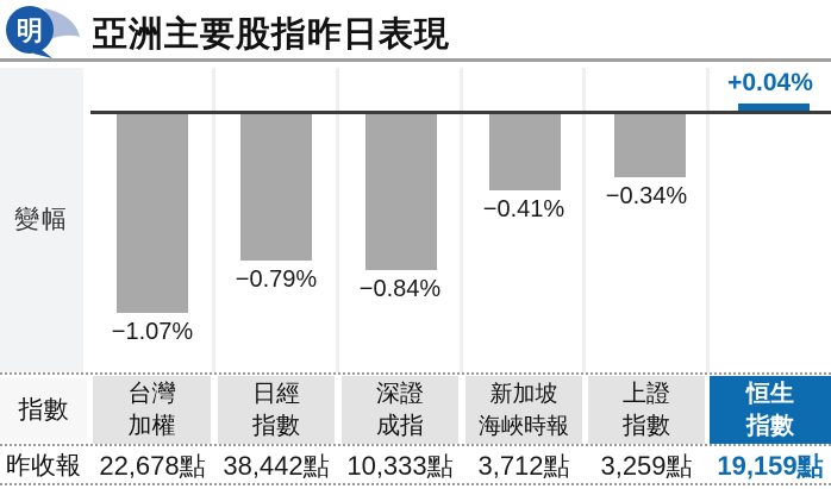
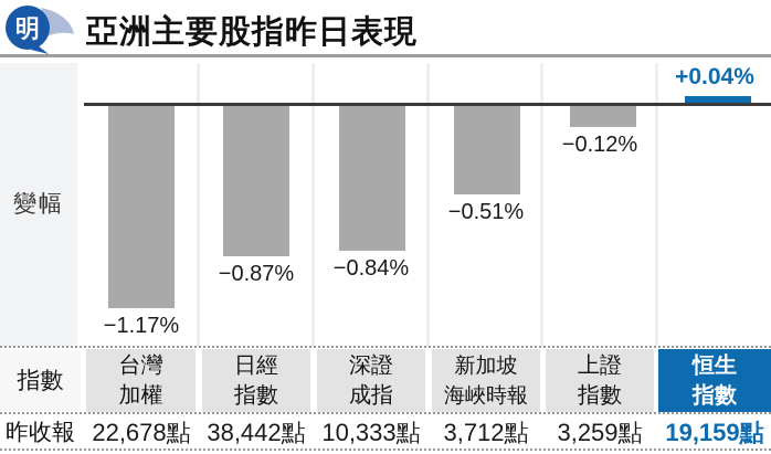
台灣加權: −1.07% -> −1.17%
日經指數: −0.79% -> −0.87%
新加坡海峽時報: −0.41% -> −0.51%
上證指數: −0.34% -> −0.12%
